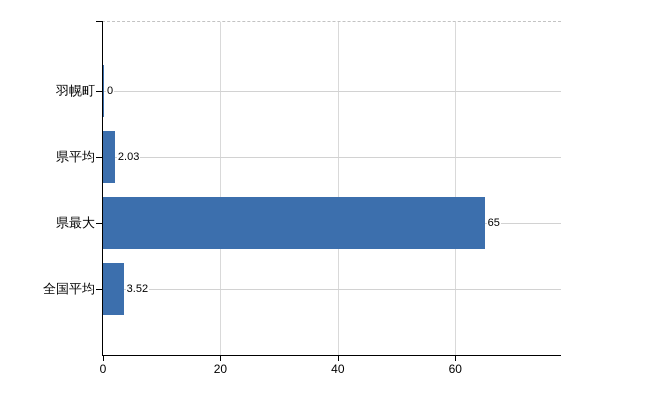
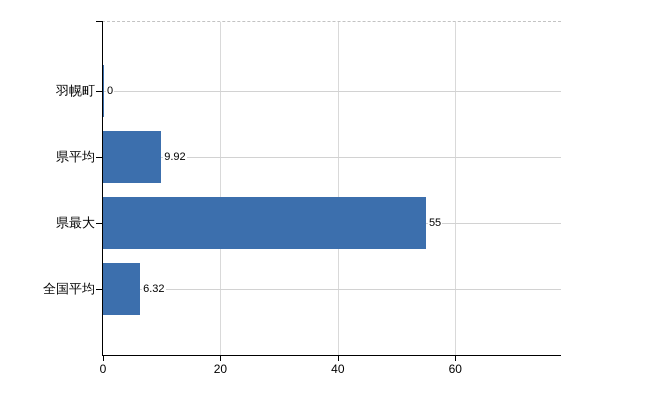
県平均: 2.03 -> 9.92
県最大: 65 -> 55
全国平均: 3.52 -> 6.32
